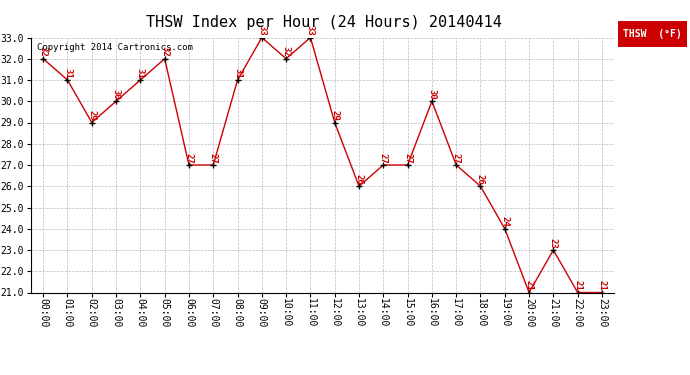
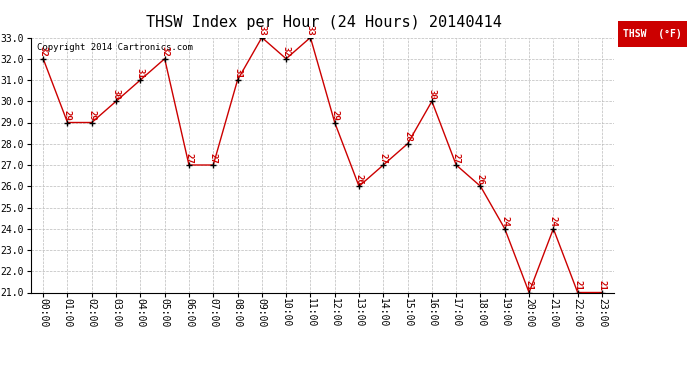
01:00: 31 -> 29
15:00: 27 -> 28
21:00: 23 -> 24
